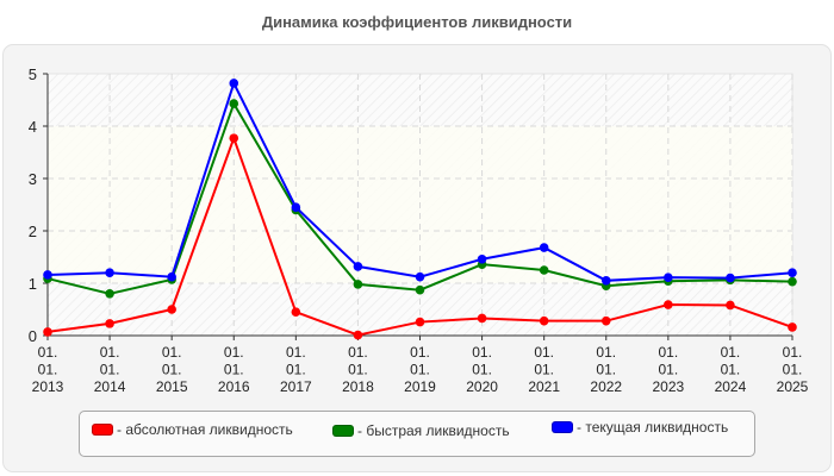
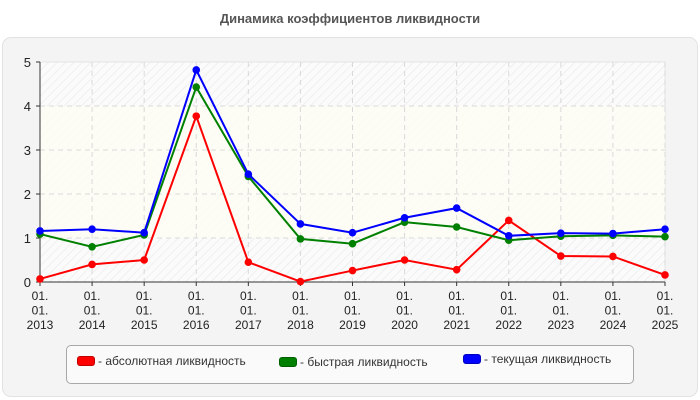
- абсолютная ликвидность/01. 01. 2014: 0.2 -> 0.4
- абсолютная ликвидность/01. 01. 2020: 0.3 -> 0.5
- абсолютная ликвидность/01. 01. 2022: 0.3 -> 1.4
